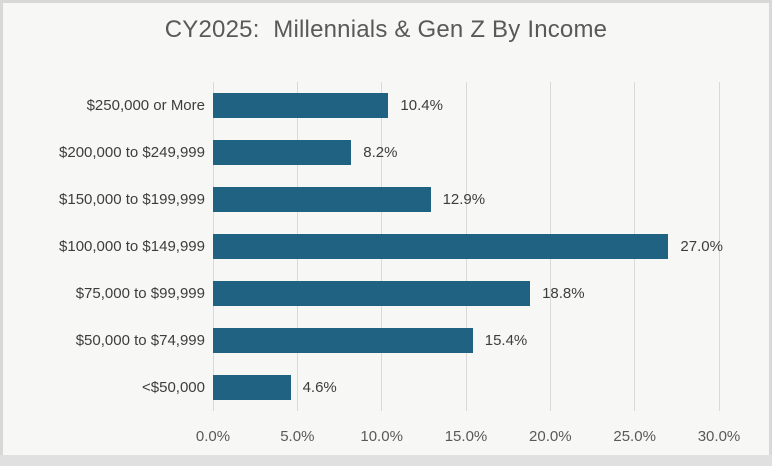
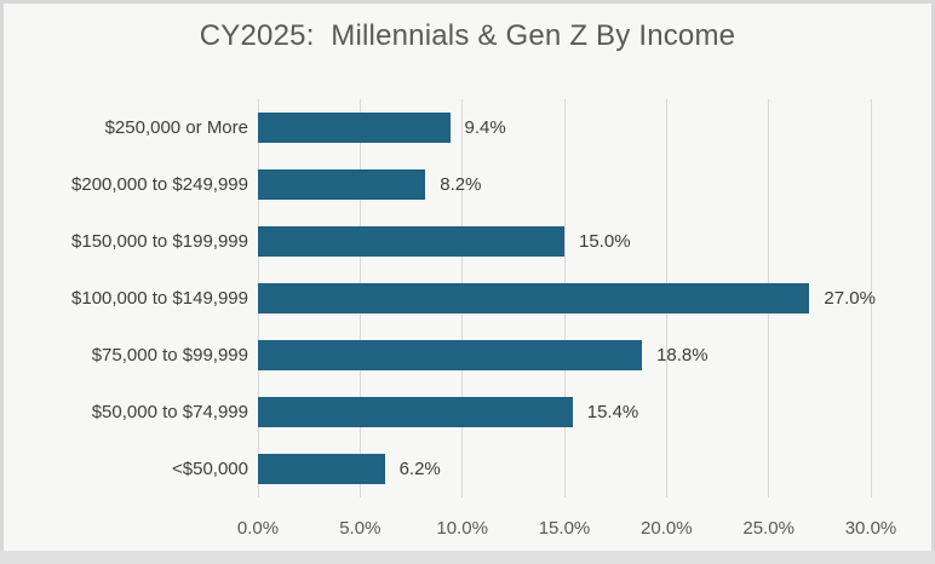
$250,000 or More: 10.4% -> 9.4%
$150,000 to $199,999: 12.9% -> 15.0%
<$50,000: 4.6% -> 6.2%
